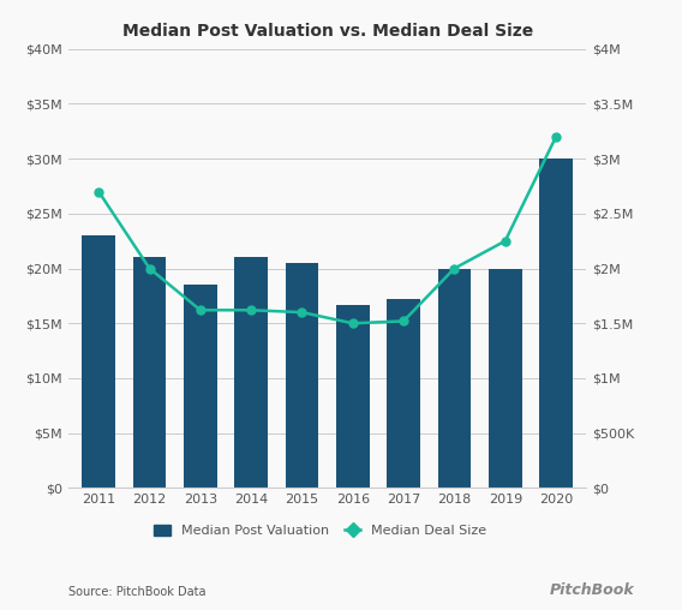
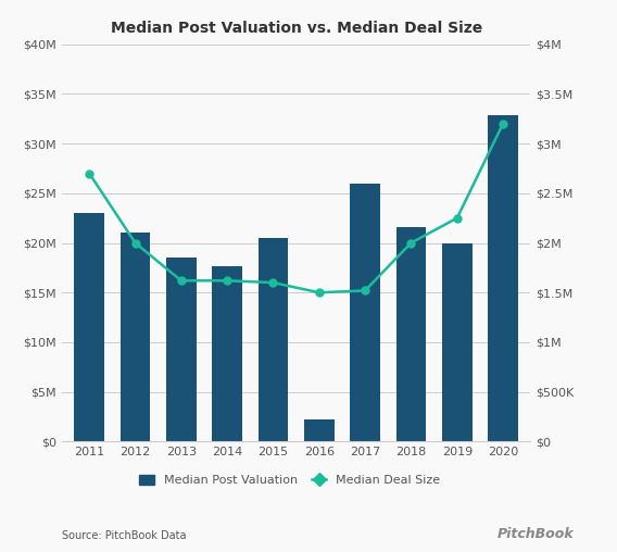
Median Post Valuation/2014: $21.0M -> $17.6M
Median Post Valuation/2016: $16.7M -> $2.2M
Median Post Valuation/2017: $17.2M -> $26.0M
Median Post Valuation/2018: $20.0M -> $21.6M
Median Post Valuation/2020: $30.0M -> $32.8M
